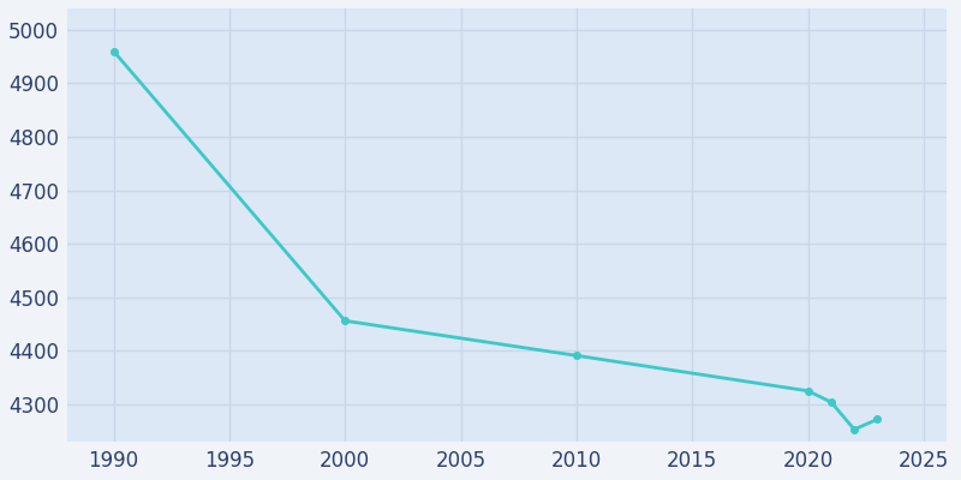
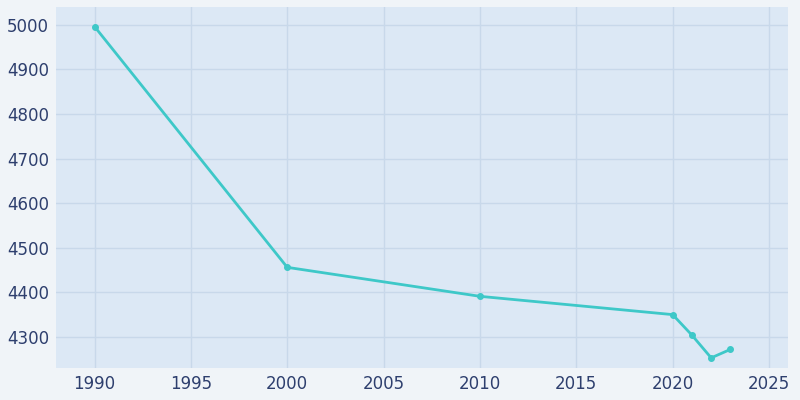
1990: 4960 -> 4996
2020: 4325 -> 4350
